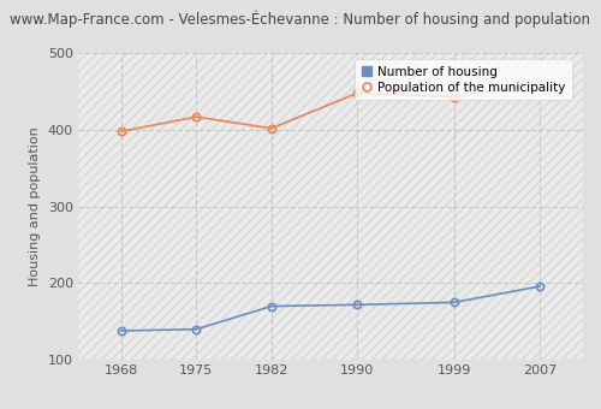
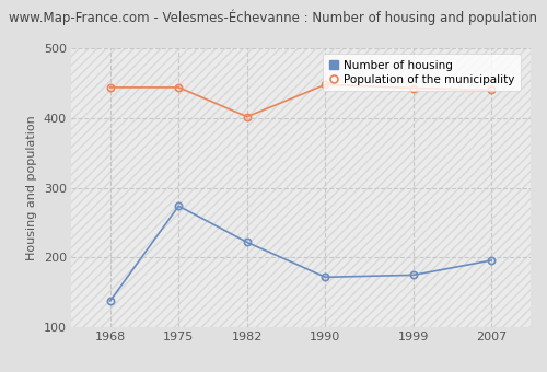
Population of the municipality/1968: 398 -> 444
Number of housing/1975: 140 -> 274
Population of the municipality/1975: 417 -> 444
Number of housing/1982: 170 -> 222
Population of the municipality/2007: 460 -> 440
